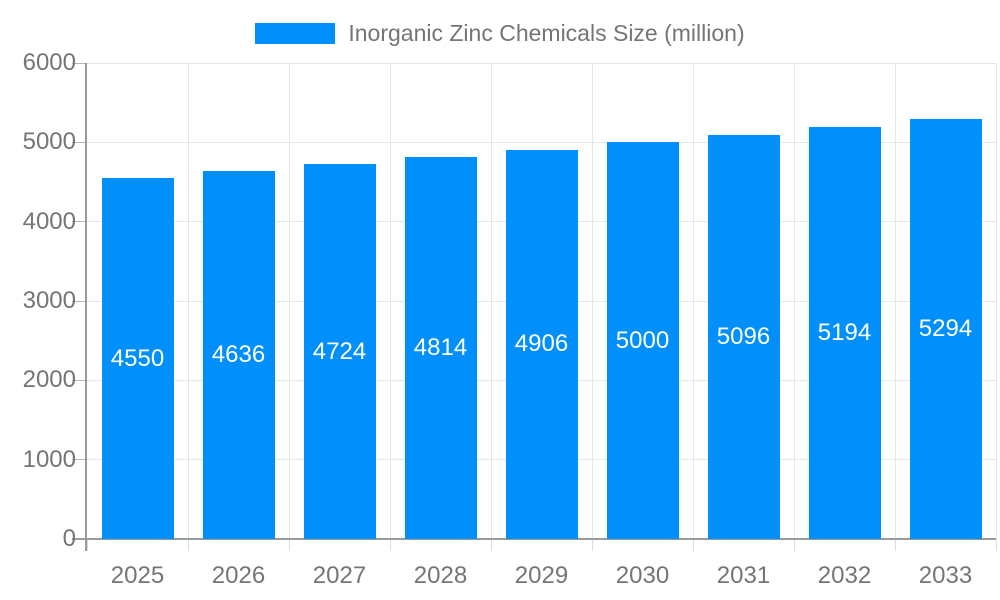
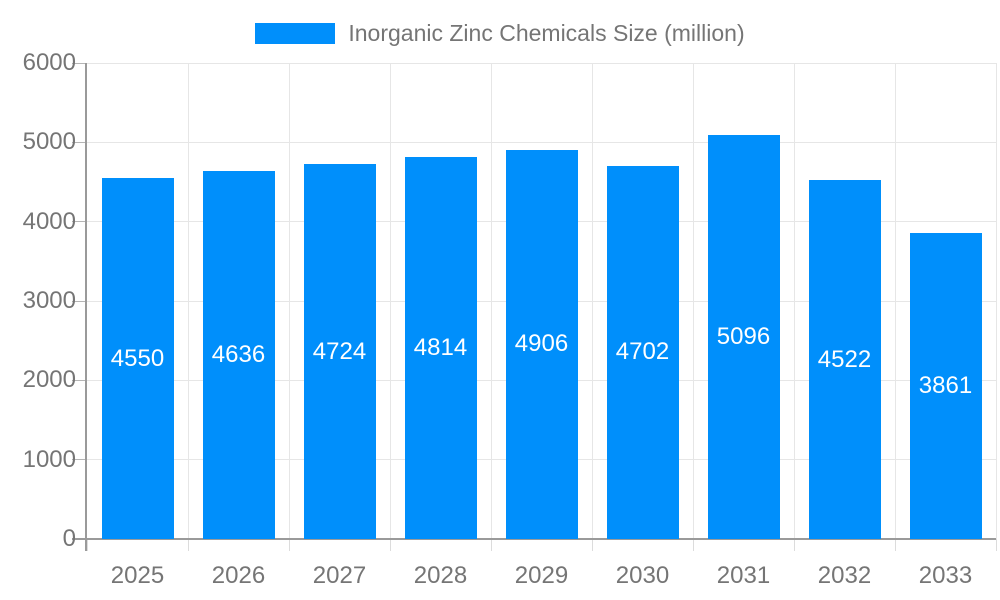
2030: 5000 -> 4702
2032: 5194 -> 4522
2033: 5294 -> 3861
